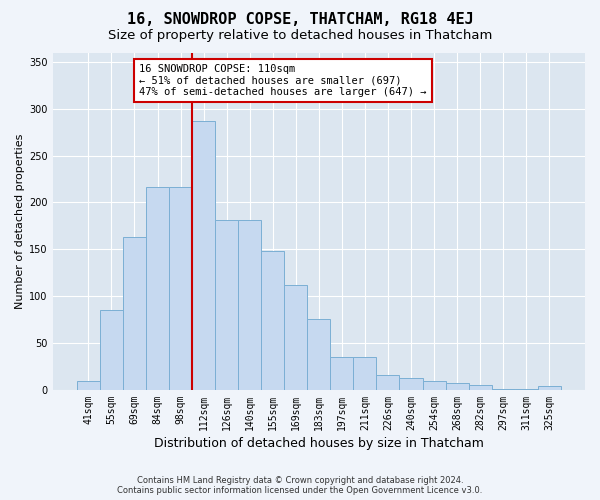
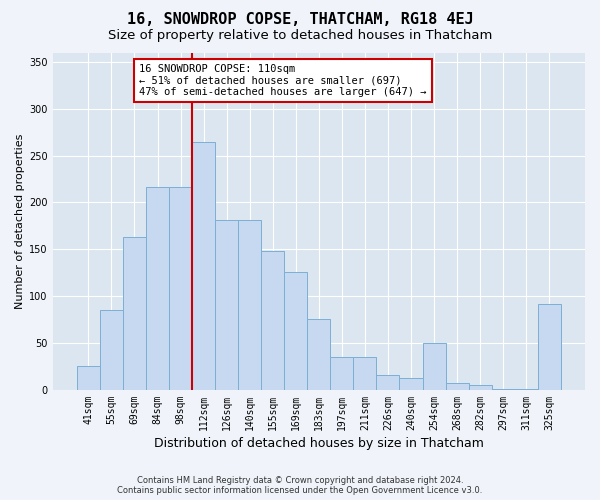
41sqm: 10 -> 26
112sqm: 287 -> 264
169sqm: 112 -> 126
254sqm: 10 -> 50
325sqm: 4 -> 92
